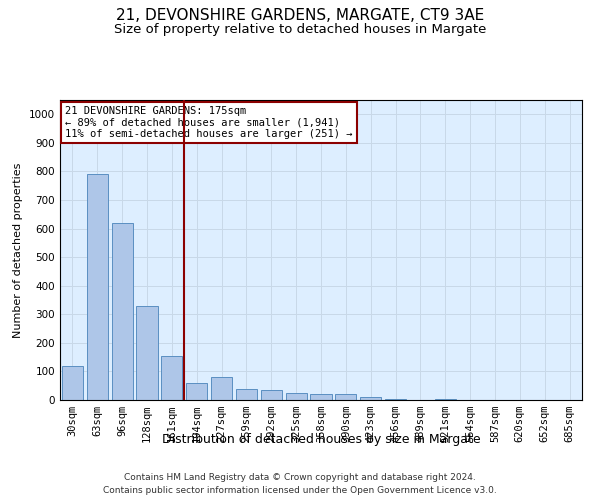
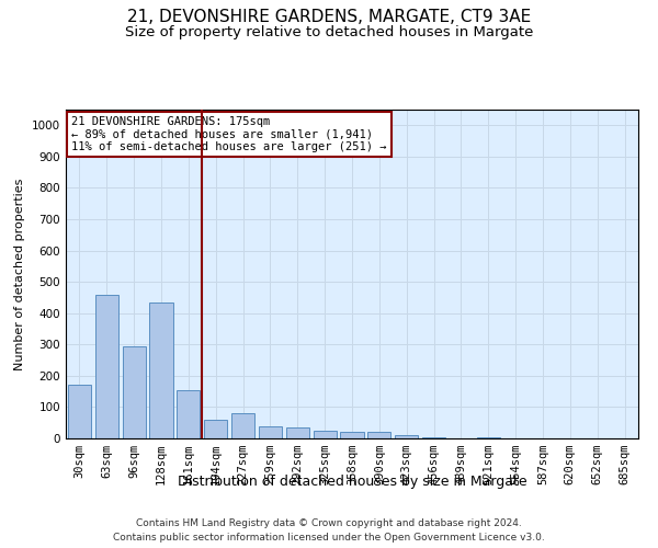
30sqm: 120 -> 170
63sqm: 790 -> 460
96sqm: 620 -> 295
128sqm: 330 -> 435
